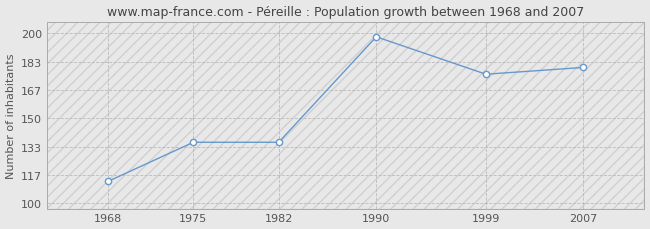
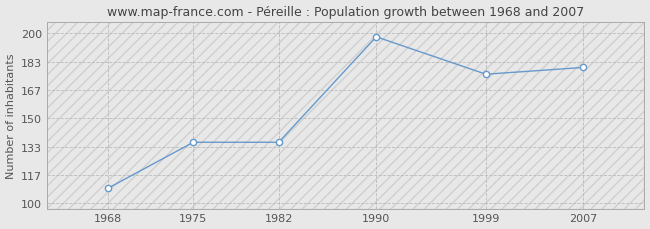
1968: 113 -> 109
